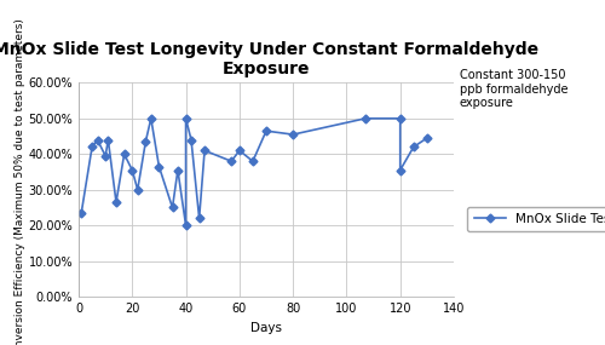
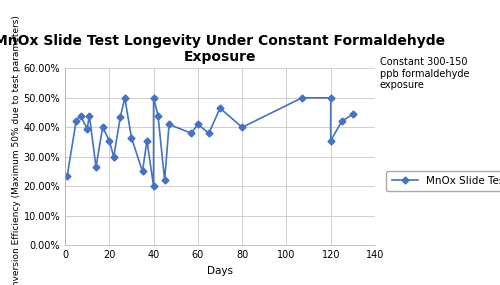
80: 45.5% -> 40.0%
